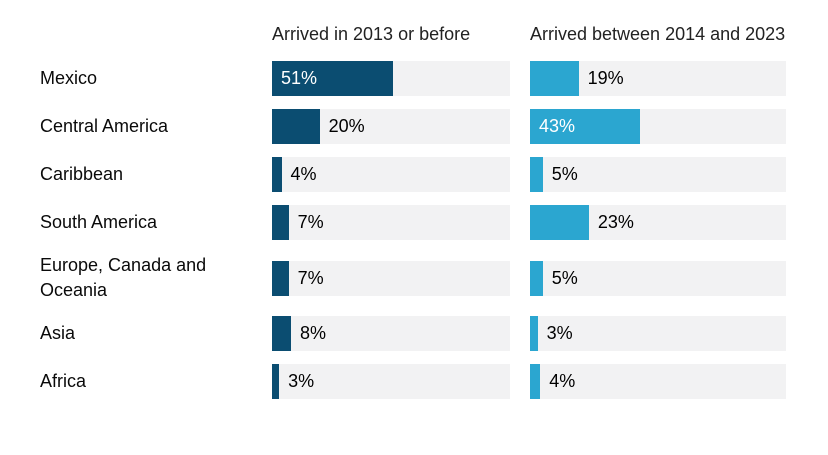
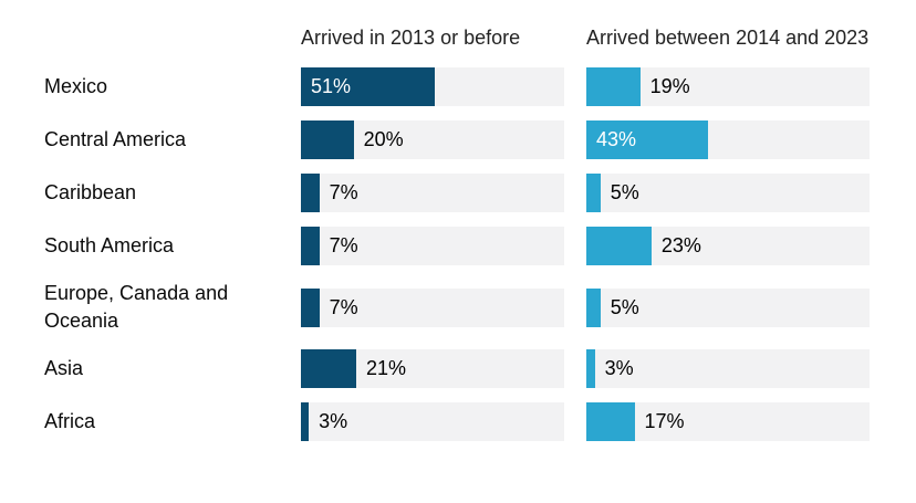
Arrived in 2013 or before/Caribbean: 4% -> 7%
Arrived in 2013 or before/Asia: 8% -> 21%
Arrived between 2014 and 2023/Africa: 4% -> 17%
